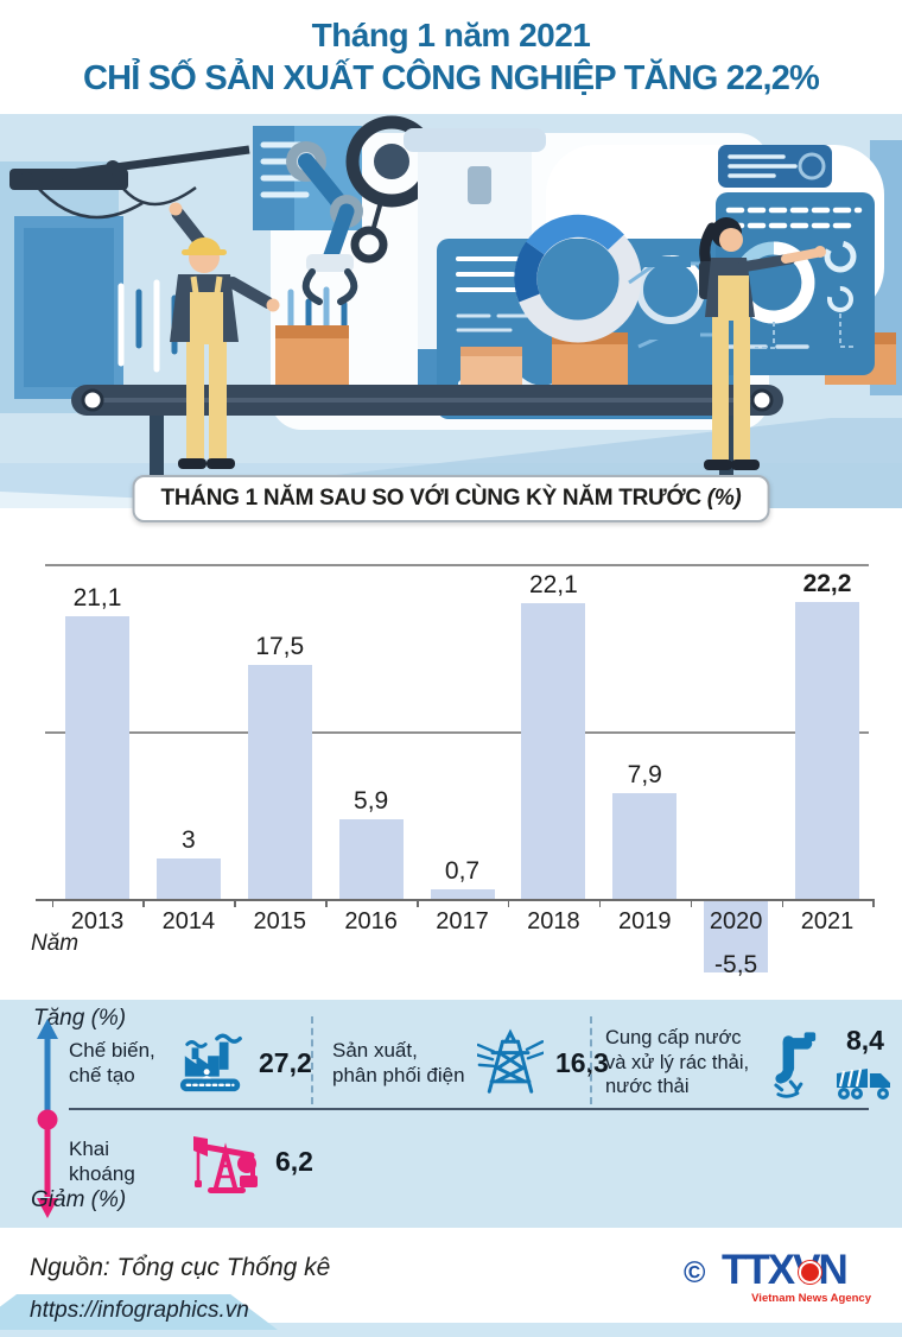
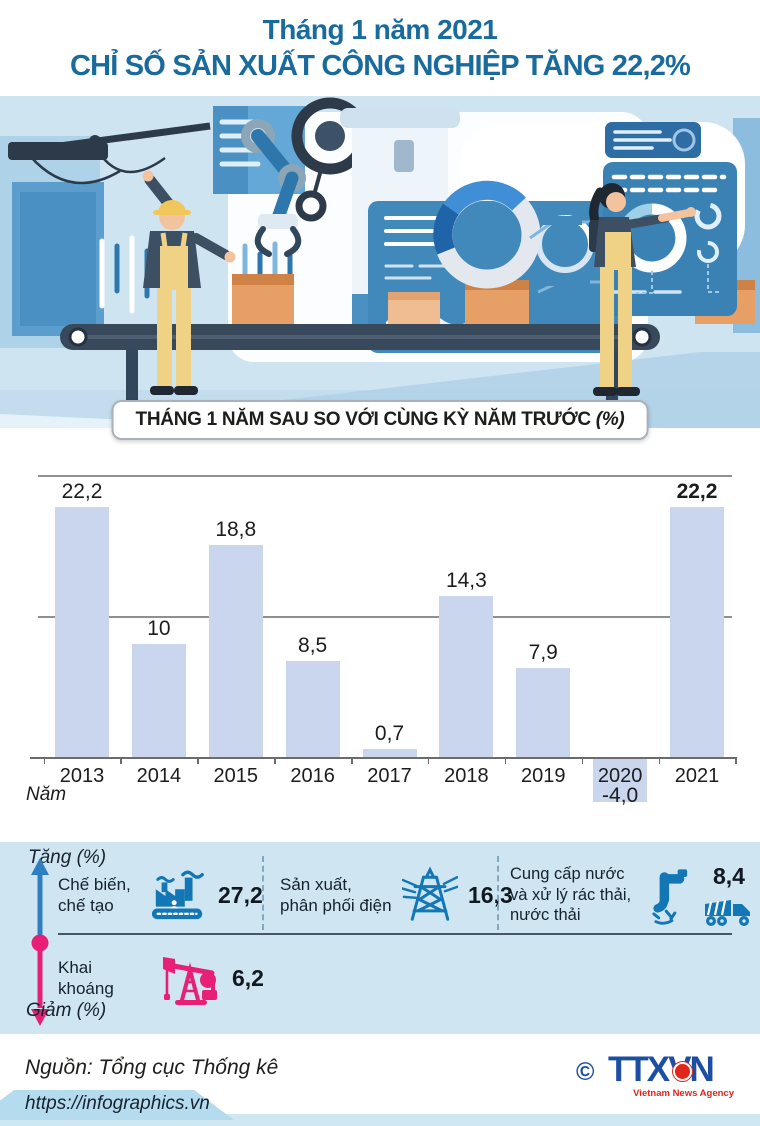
2013: 21,1 -> 22,2
2014: 3 -> 10
2015: 17,5 -> 18,8
2016: 5,9 -> 8,5
2018: 22,1 -> 14,3
2020: -5,5 -> -4,0
